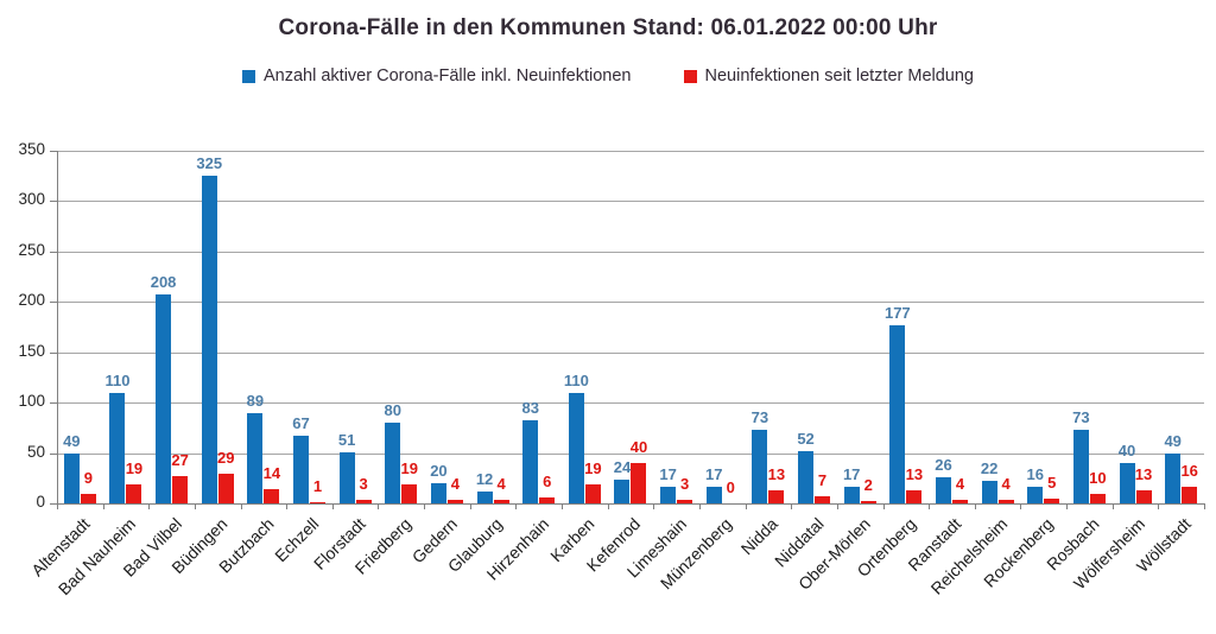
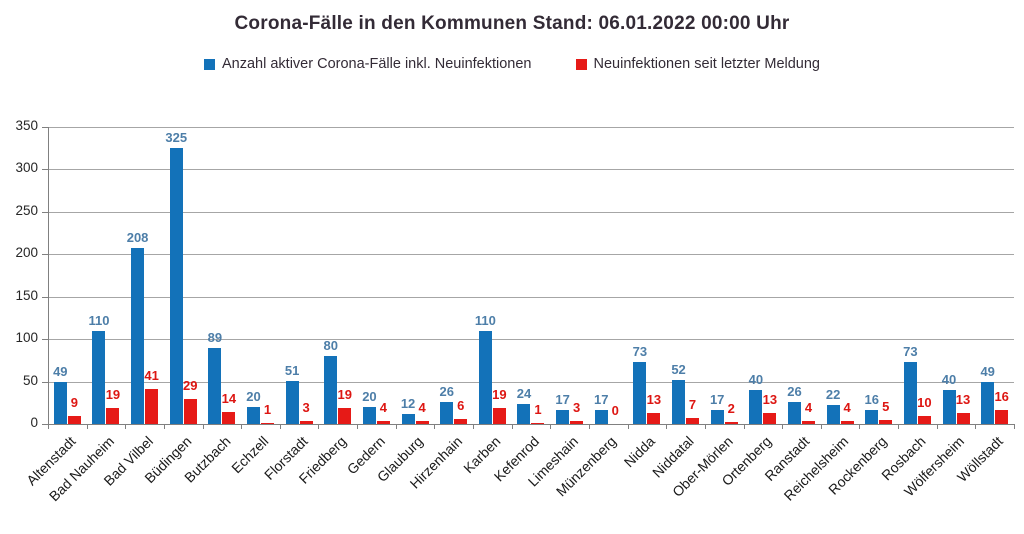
Neuinfektionen seit letzter Meldung/Bad Vilbel: 27 -> 41
Anzahl aktiver Corona-Fälle inkl. Neuinfektionen/Echzell: 67 -> 20
Anzahl aktiver Corona-Fälle inkl. Neuinfektionen/Hirzenhain: 83 -> 26
Neuinfektionen seit letzter Meldung/Kefenrod: 40 -> 1
Anzahl aktiver Corona-Fälle inkl. Neuinfektionen/Ortenberg: 177 -> 40
